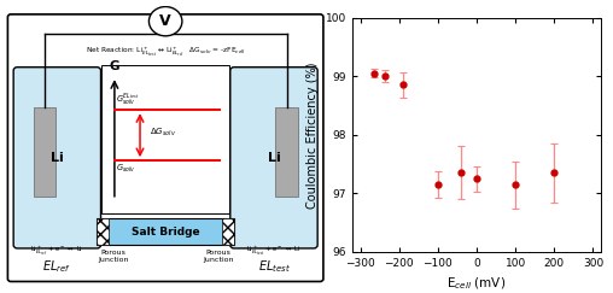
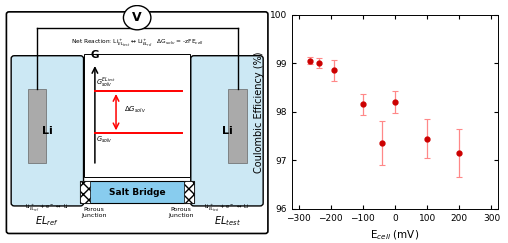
−100: 97.15 -> 98.15
0: 97.25 -> 98.20
100: 97.15 -> 97.45
200: 97.35 -> 97.15
